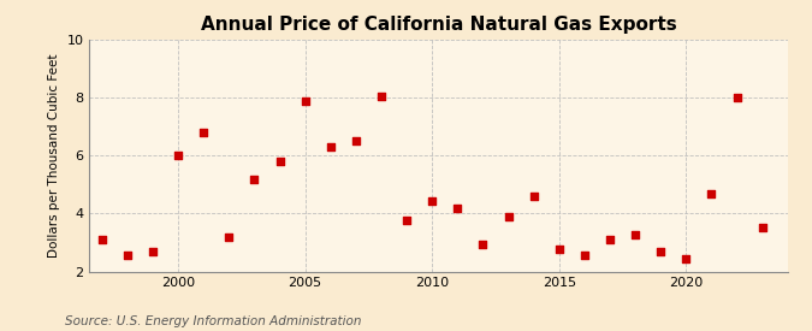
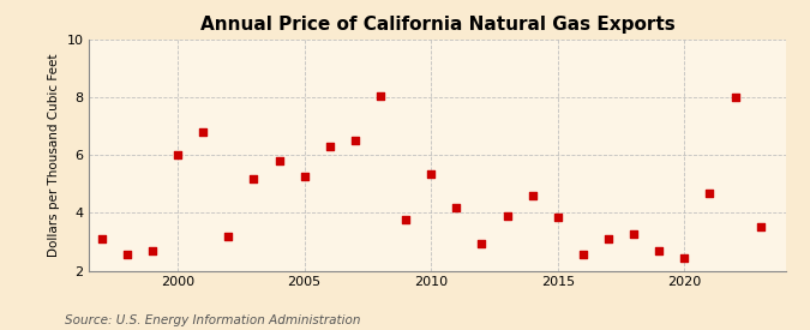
2005: 7.90 -> 5.25
2010: 4.45 -> 5.35
2015: 2.75 -> 3.85
